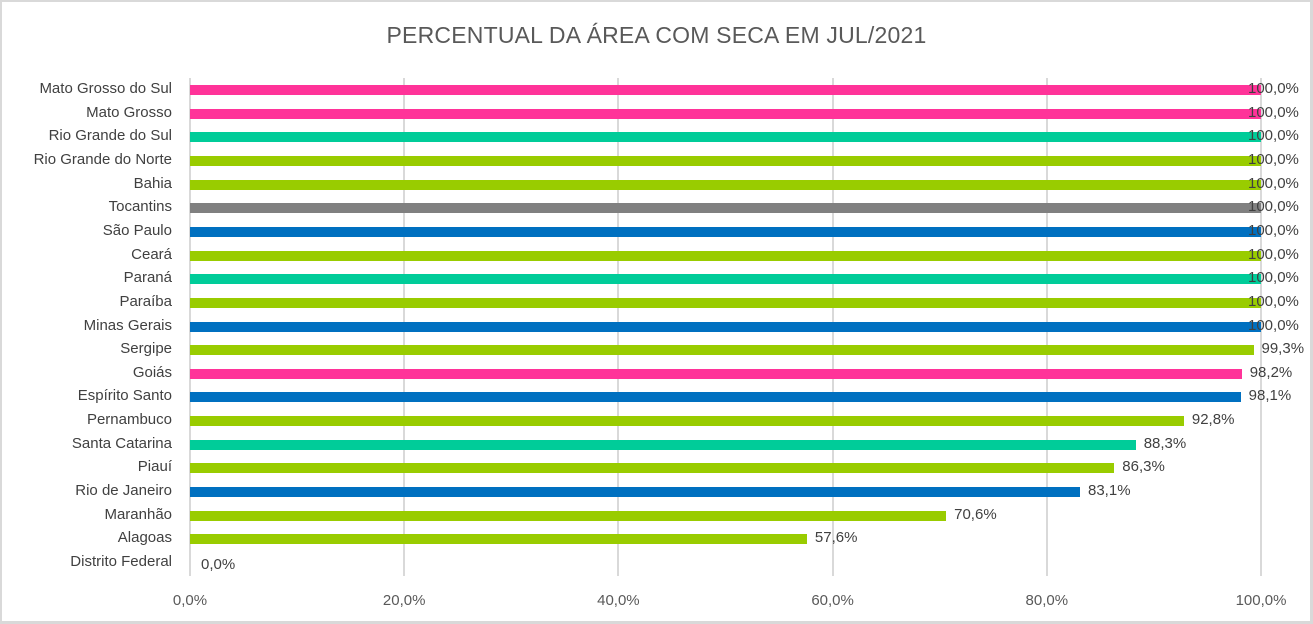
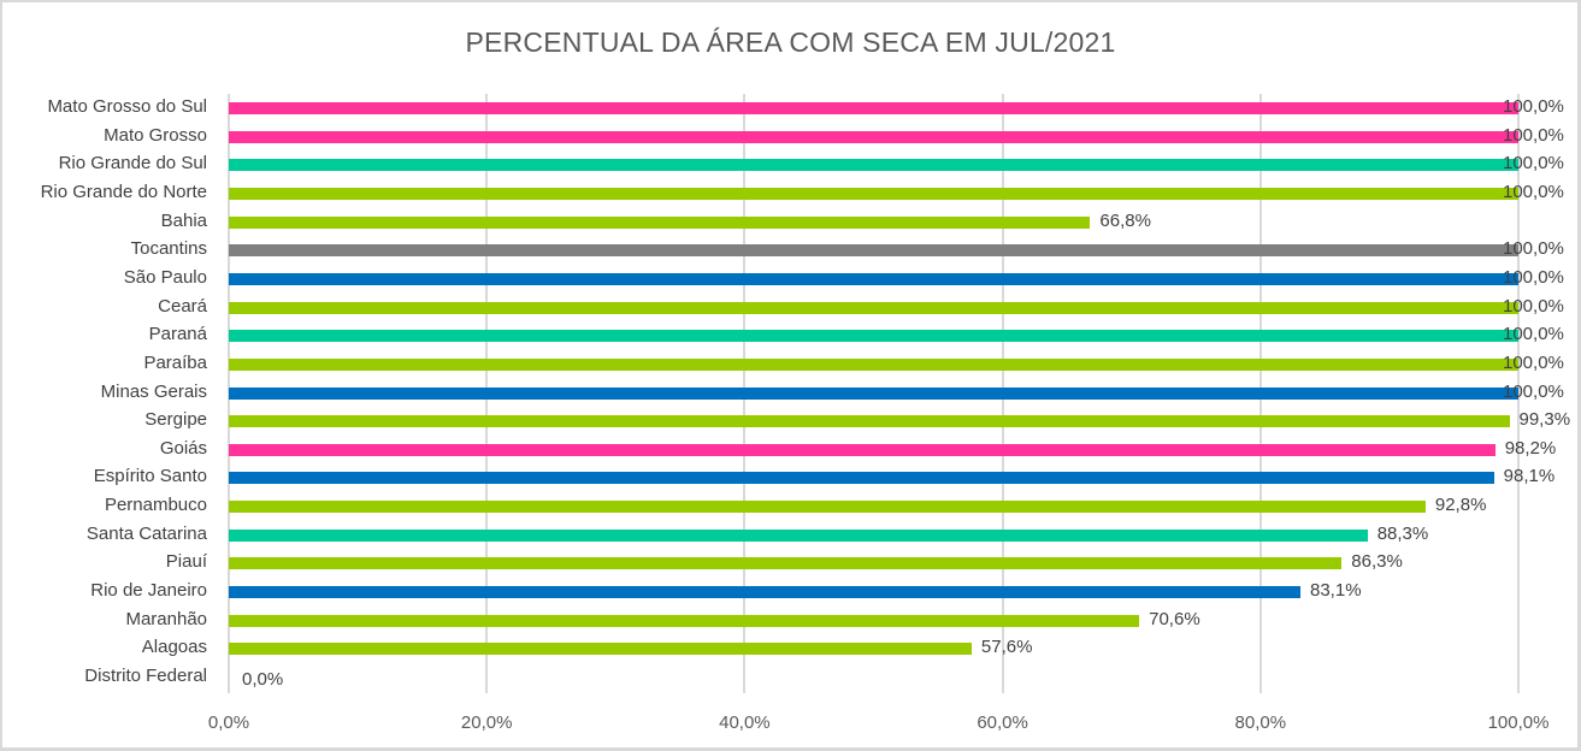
Bahia: 100,0% -> 66,8%
